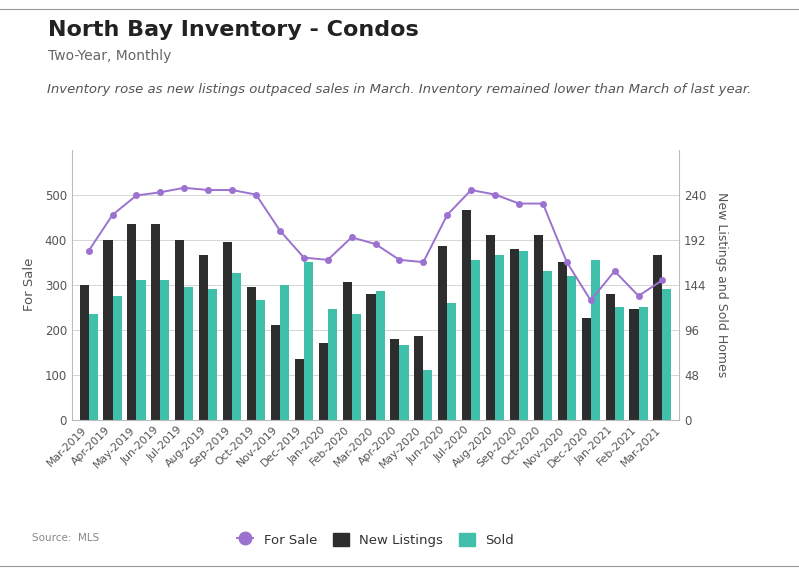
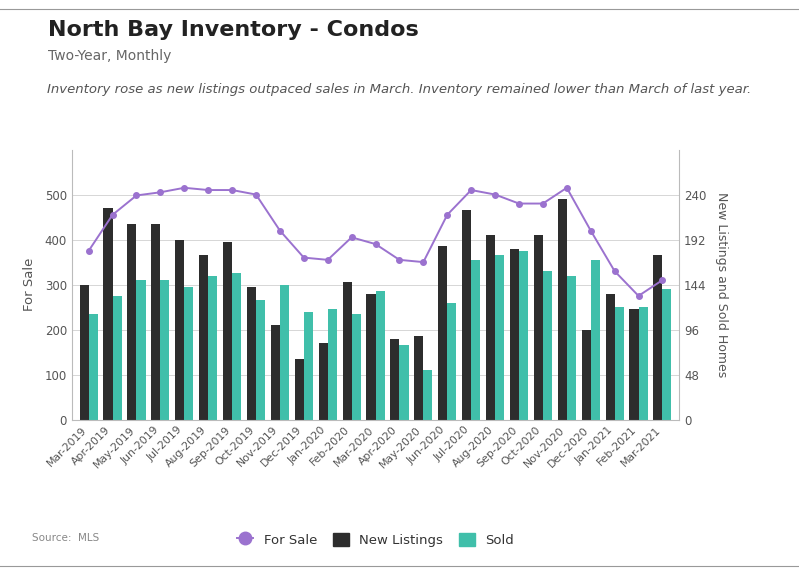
New Listings/Apr-2019: 400 -> 470
Sold/Aug-2019: 290 -> 320
Sold/Dec-2019: 350 -> 240
New Listings/Nov-2020: 350 -> 490
For Sale/Nov-2020: 350 -> 515
New Listings/Dec-2020: 225 -> 200
For Sale/Dec-2020: 265 -> 420
